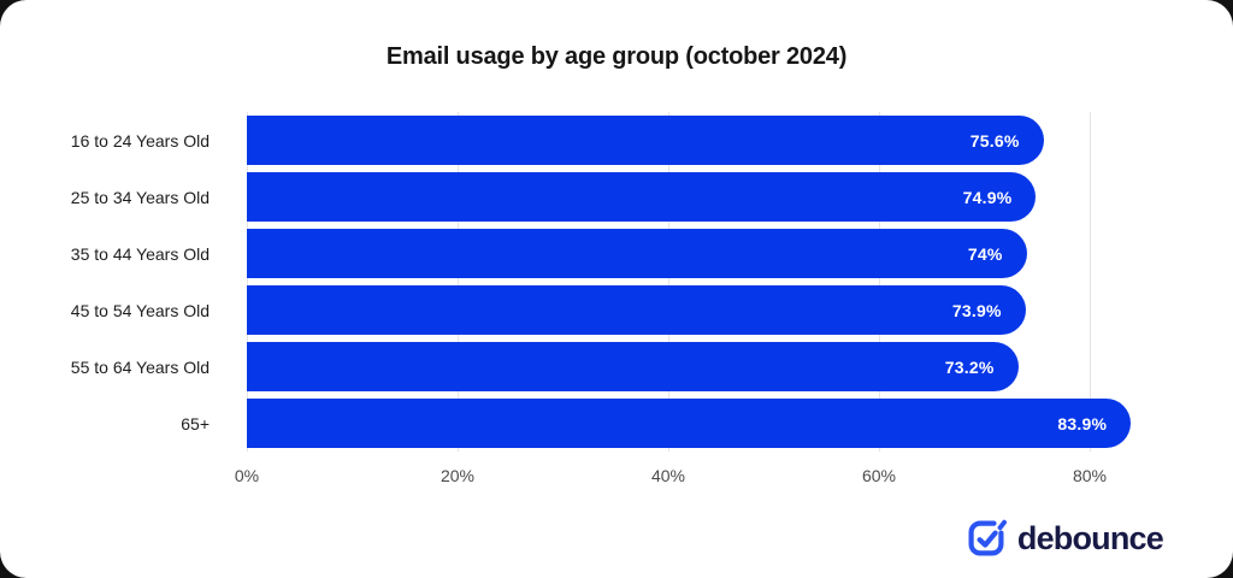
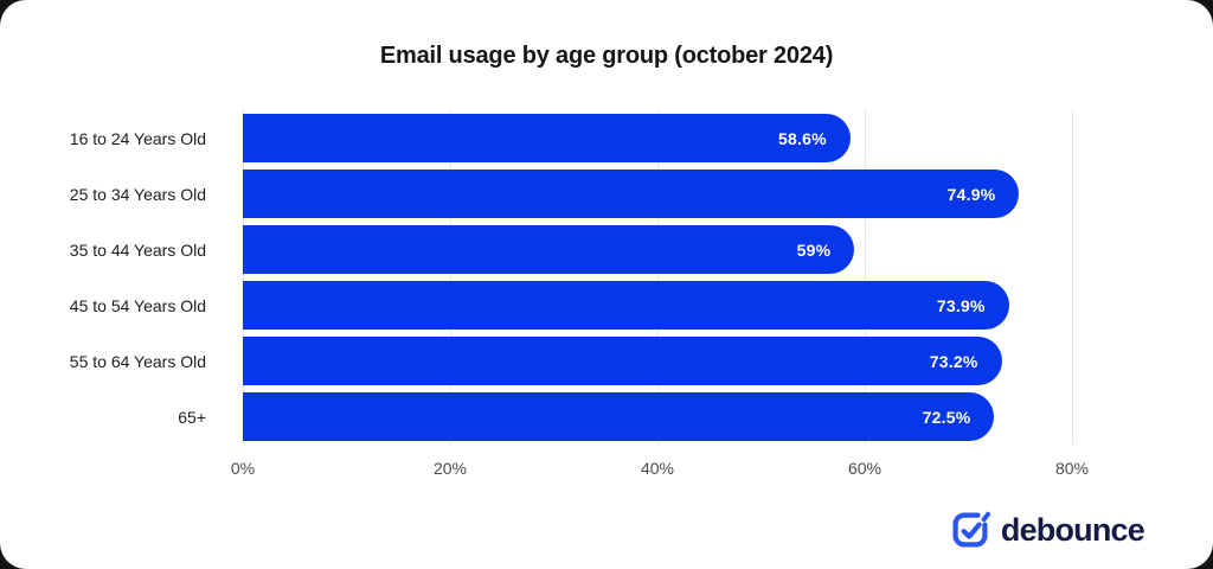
16 to 24 Years Old: 75.6% -> 58.6%
35 to 44 Years Old: 74% -> 59%
65+: 83.9% -> 72.5%
